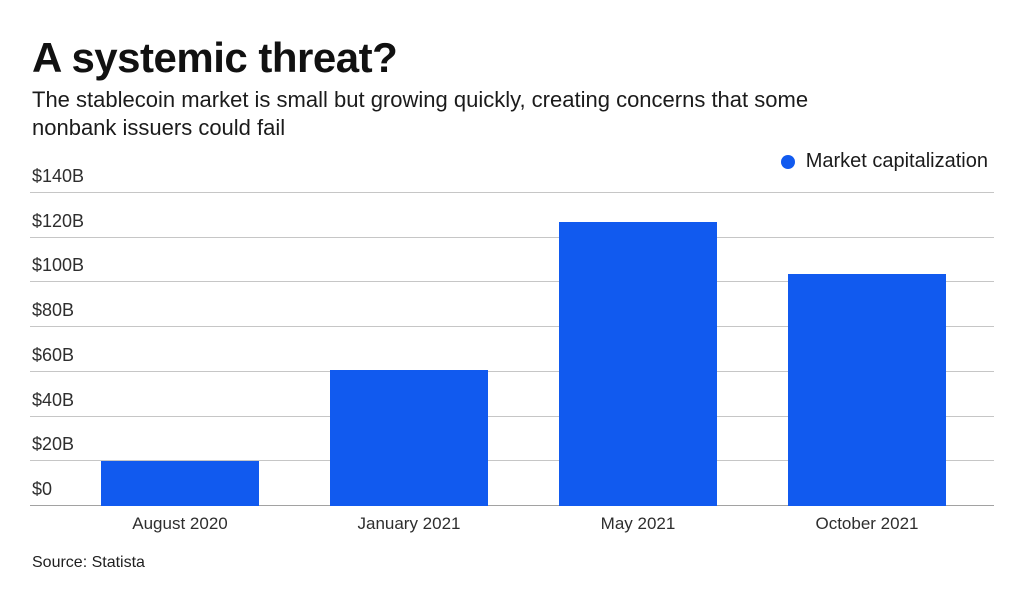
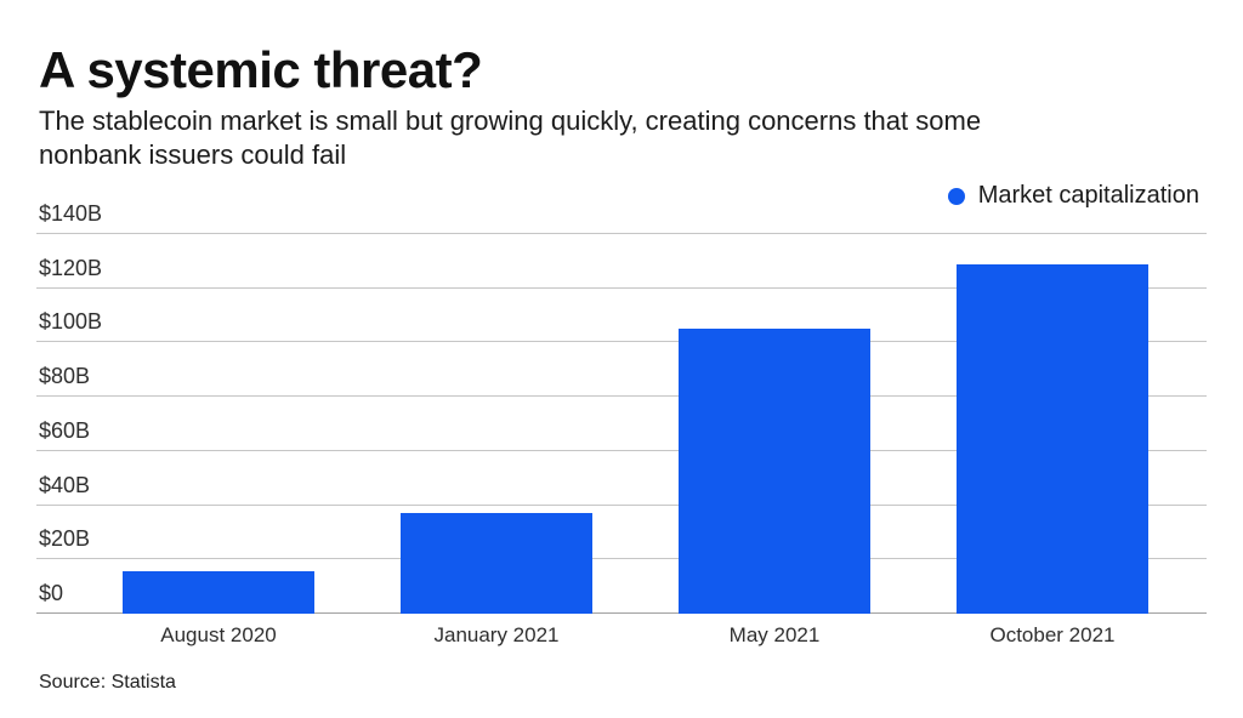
August 2020: $20B -> $16B
January 2021: $61B -> $37B
May 2021: $127B -> $105B
October 2021: $104B -> $129B
